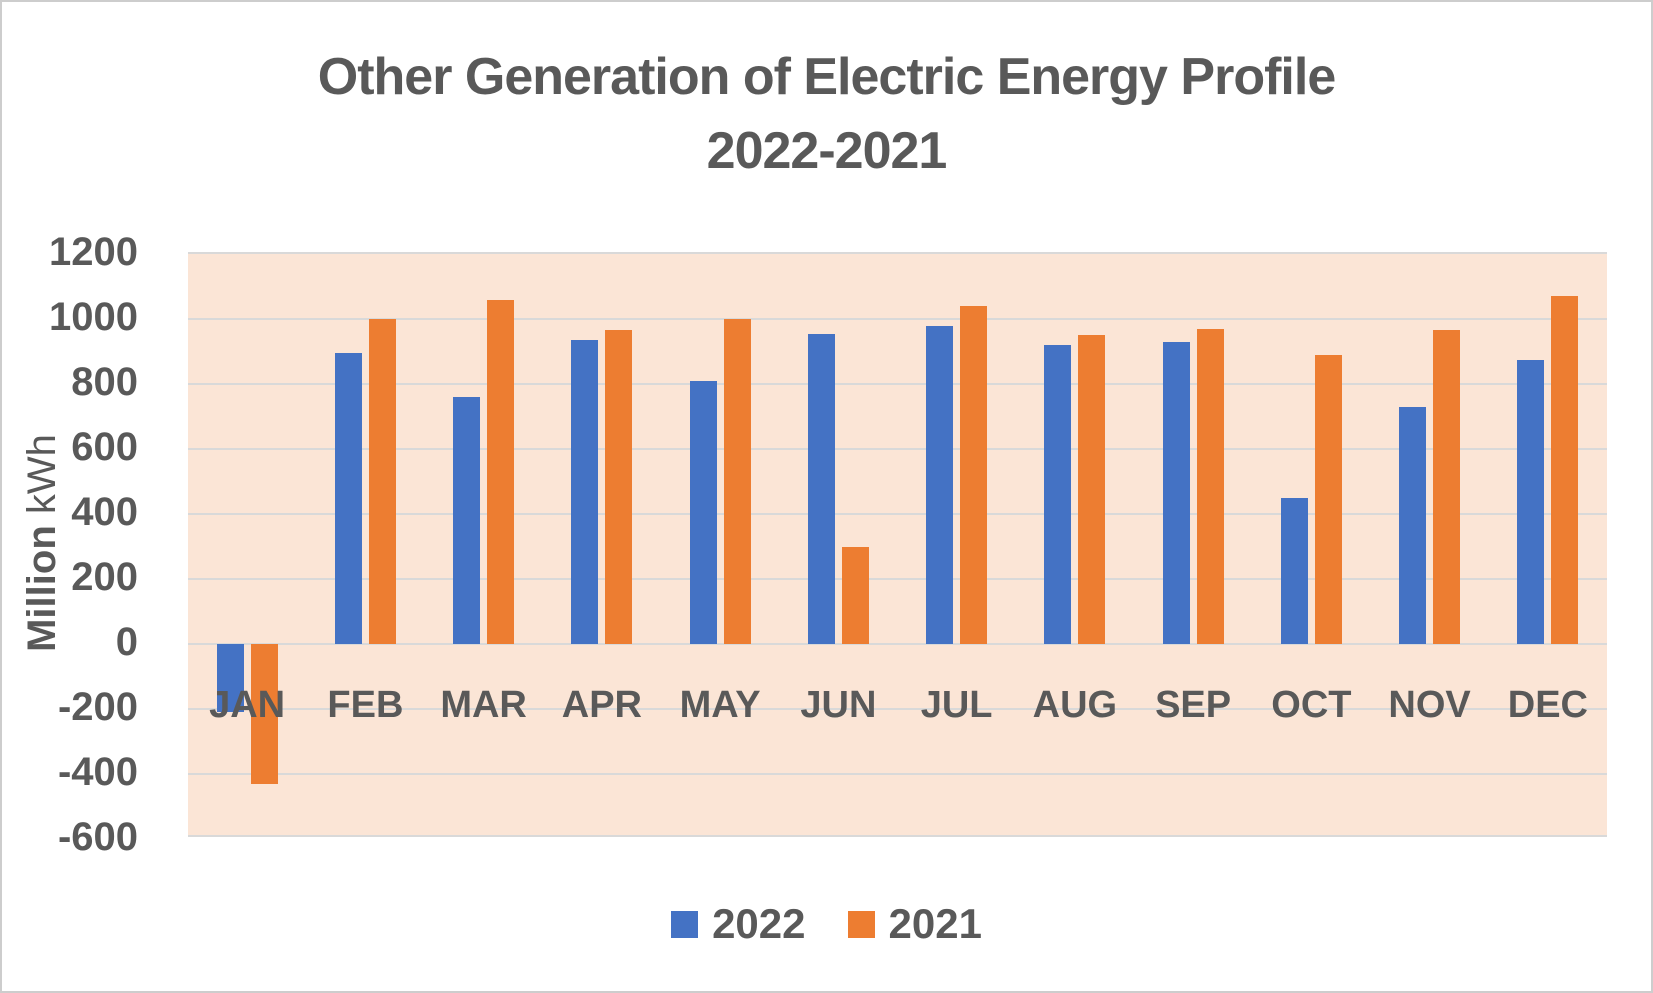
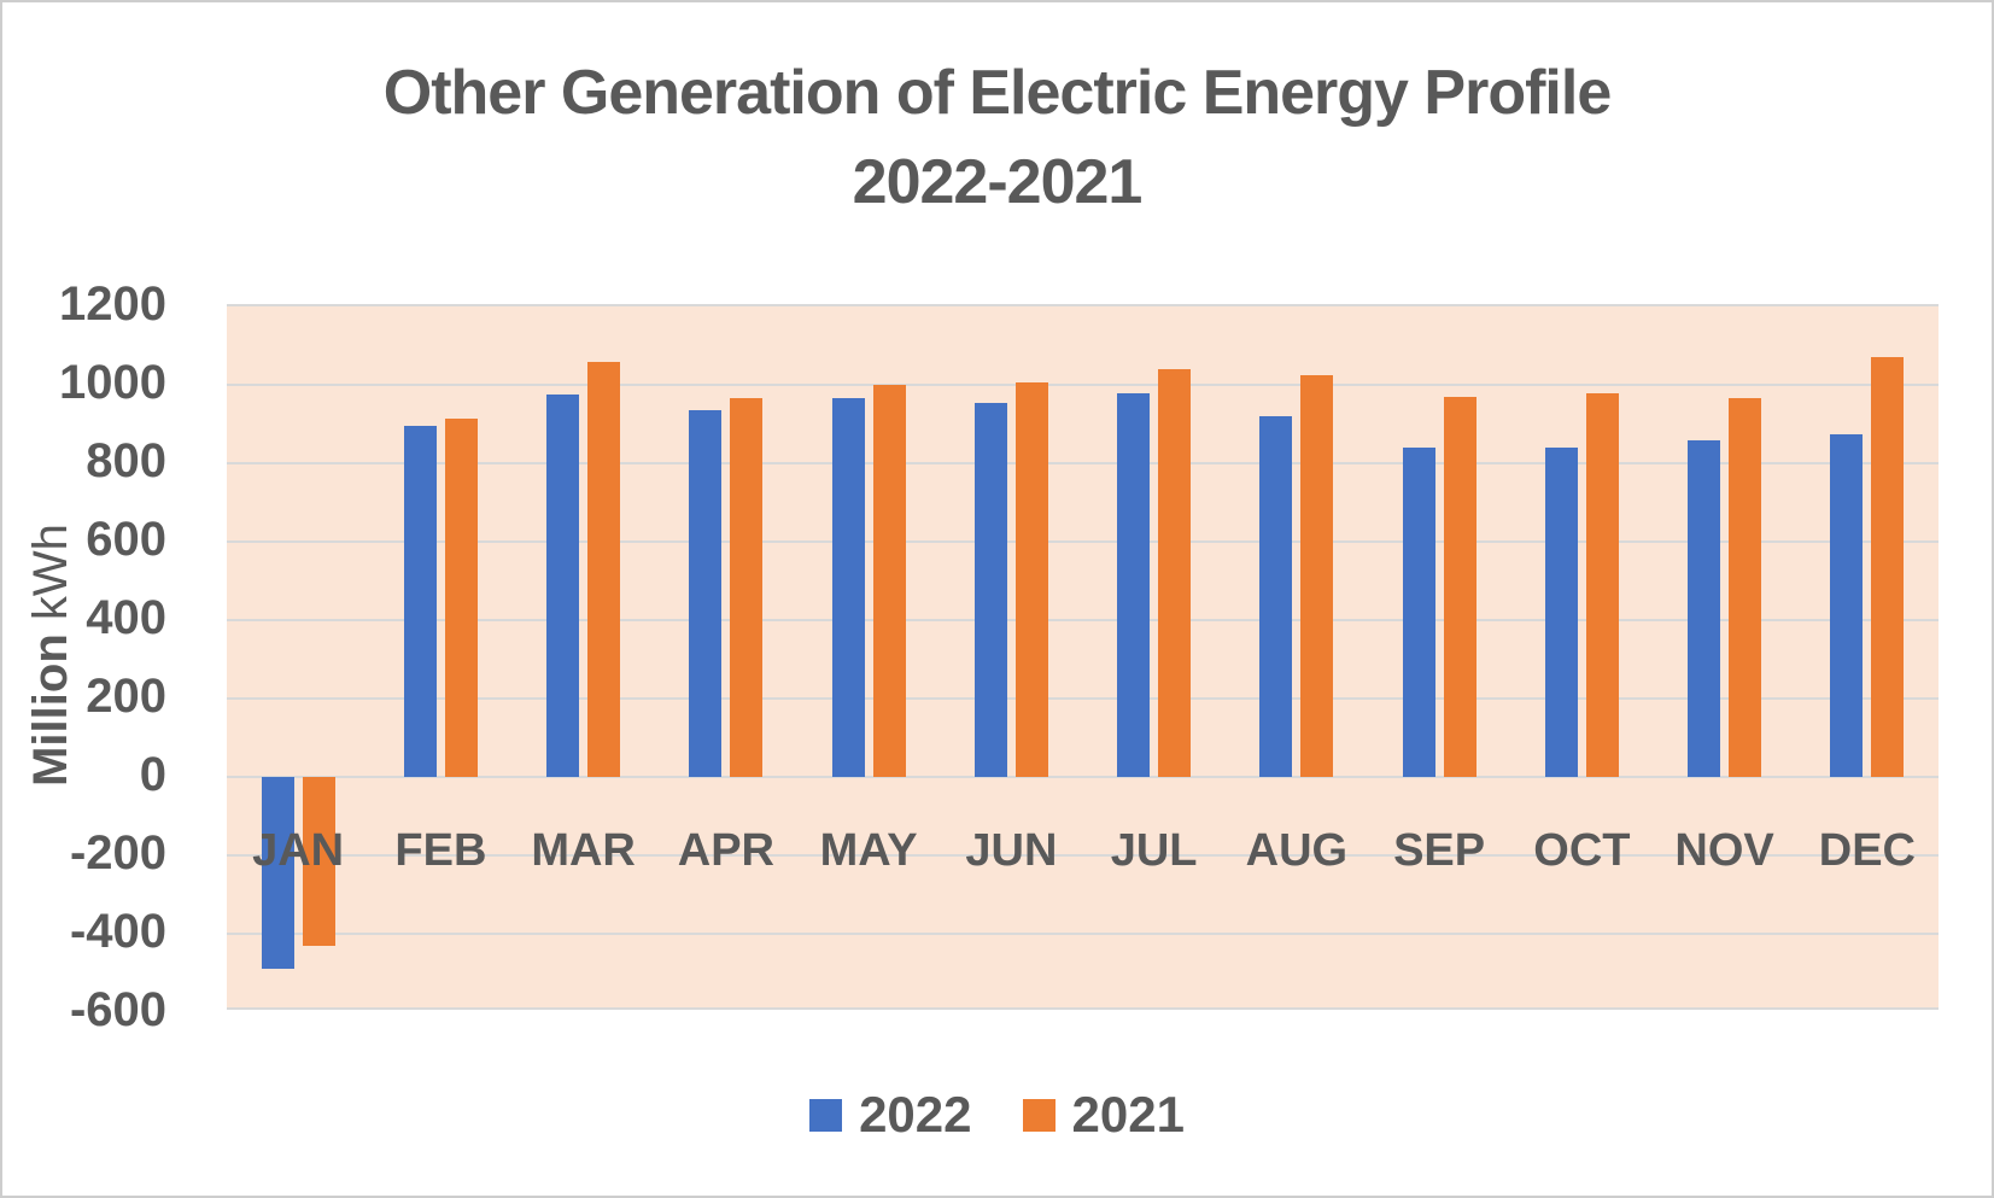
2022/JAN: -210 -> -490
2021/FEB: 1000 -> 920
2022/MAR: 760 -> 980
2022/MAY: 810 -> 960
2021/JUN: 300 -> 1000
2021/AUG: 950 -> 1020
2022/SEP: 930 -> 840
2022/OCT: 450 -> 840
2021/OCT: 890 -> 980
2022/NOV: 730 -> 860
